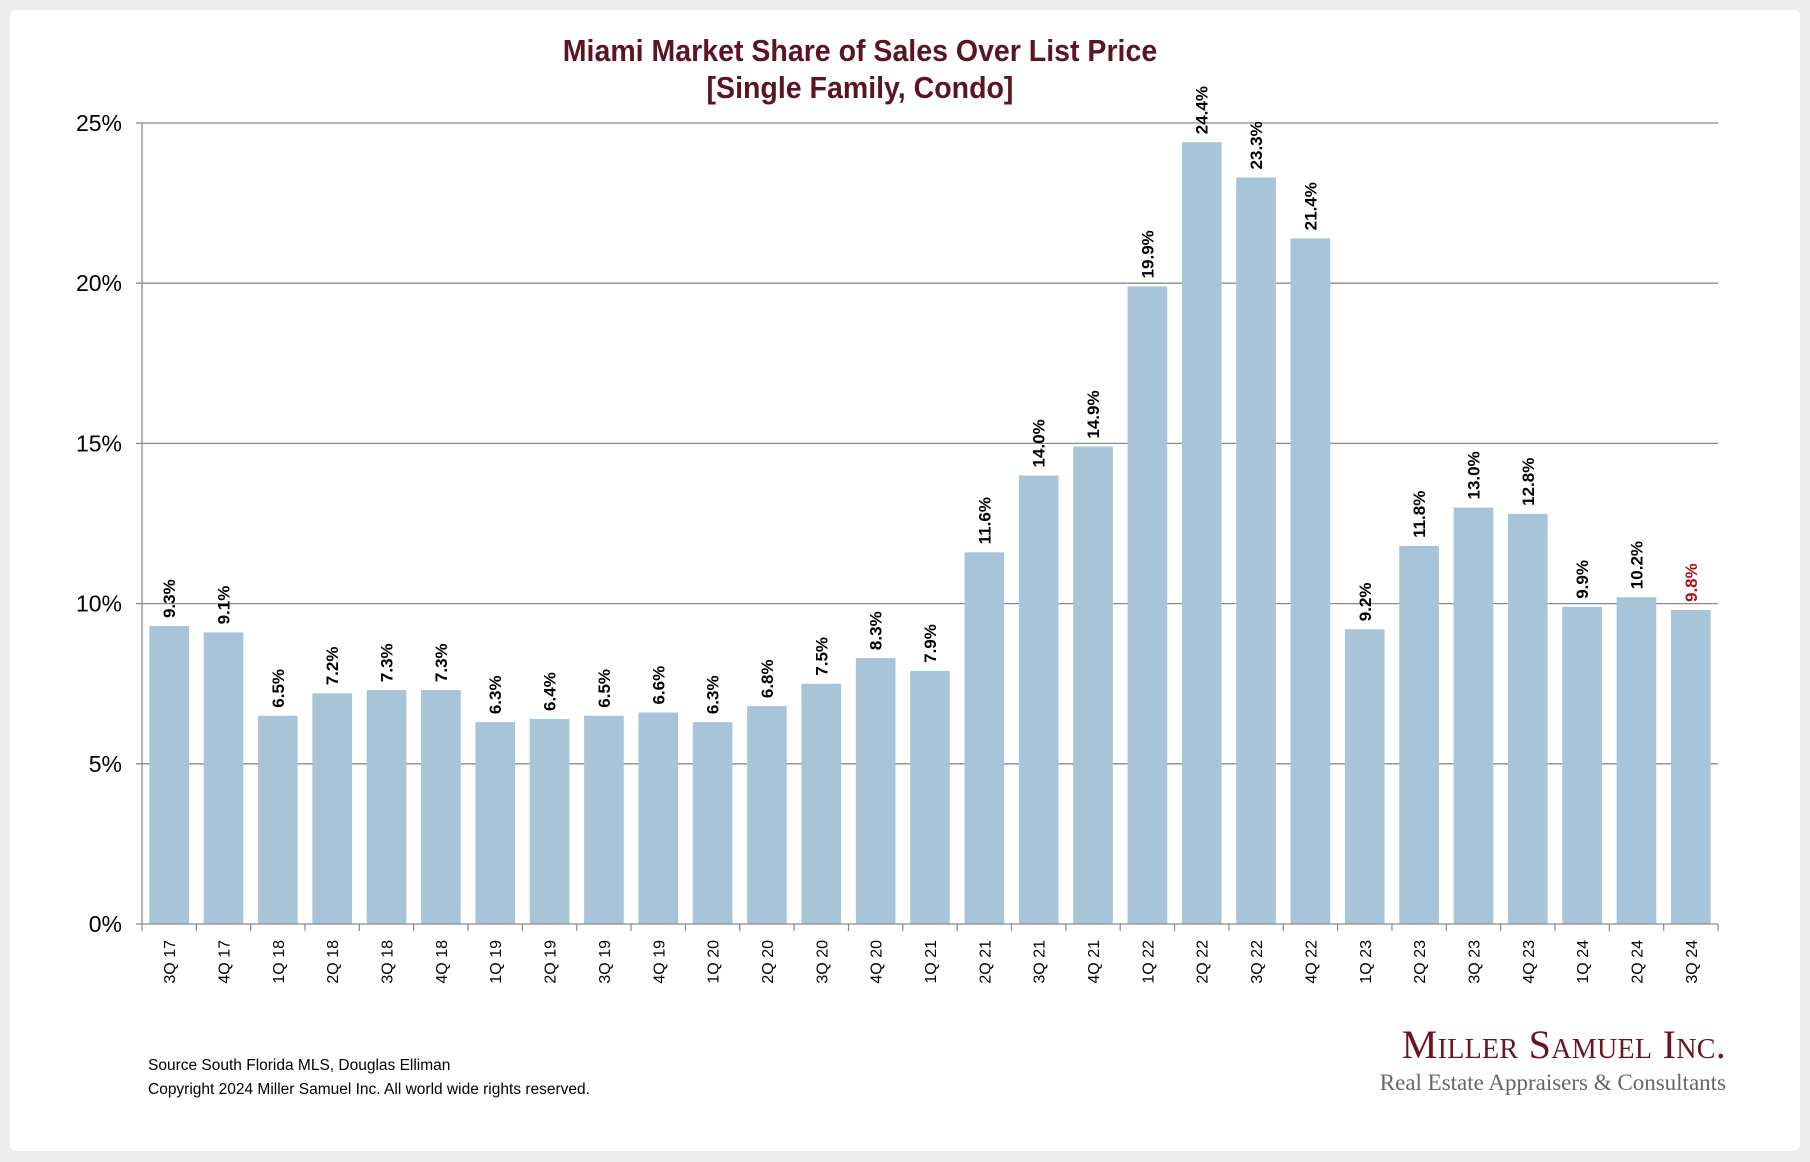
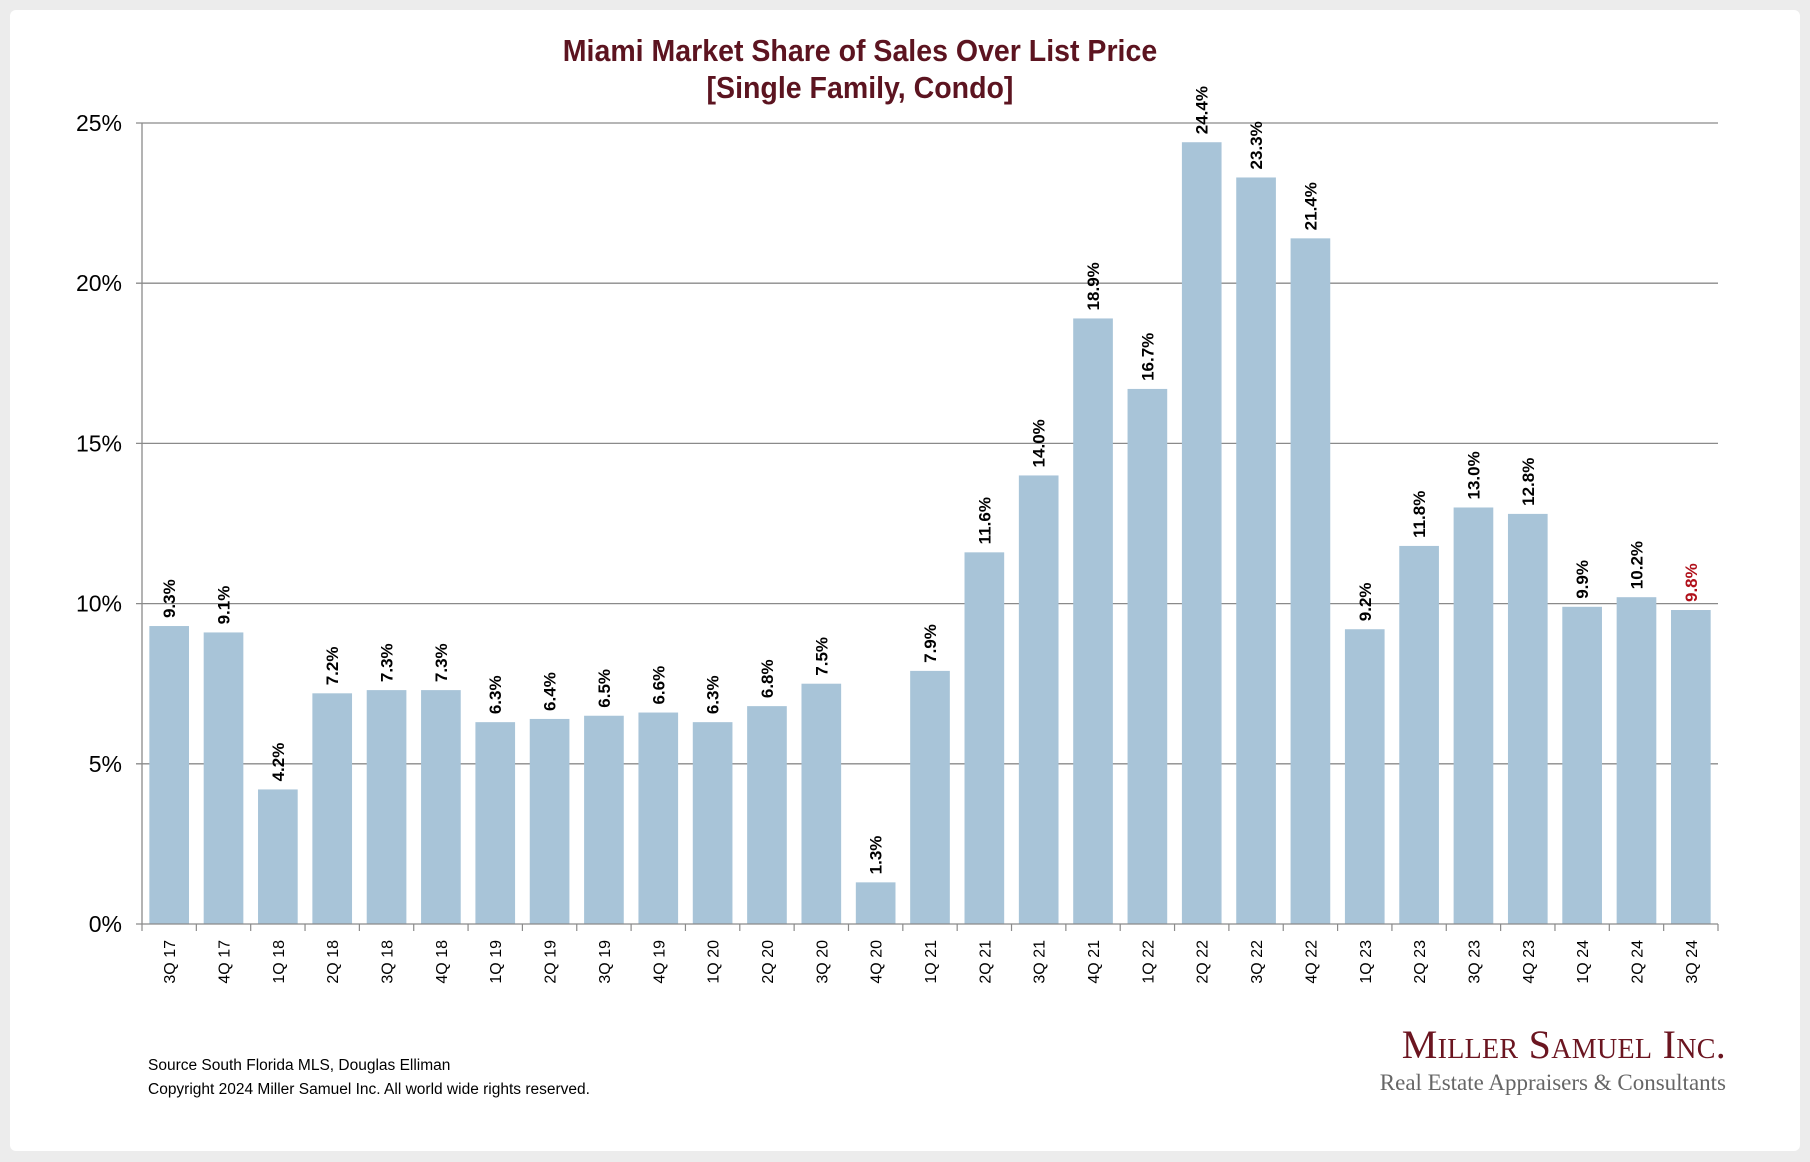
1Q 18: 6.5% -> 4.2%
4Q 20: 8.3% -> 1.3%
4Q 21: 14.9% -> 18.9%
1Q 22: 19.9% -> 16.7%
